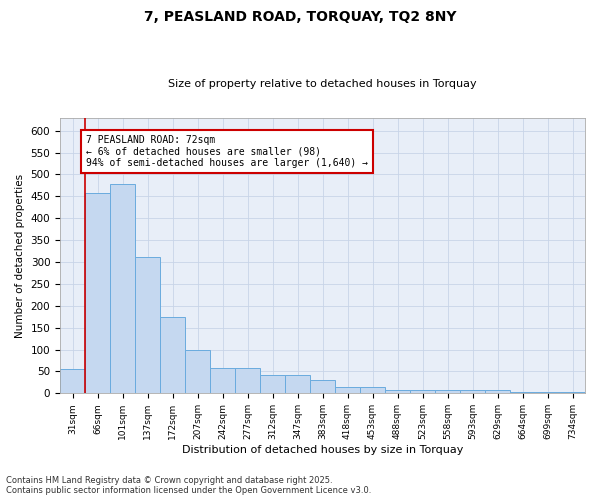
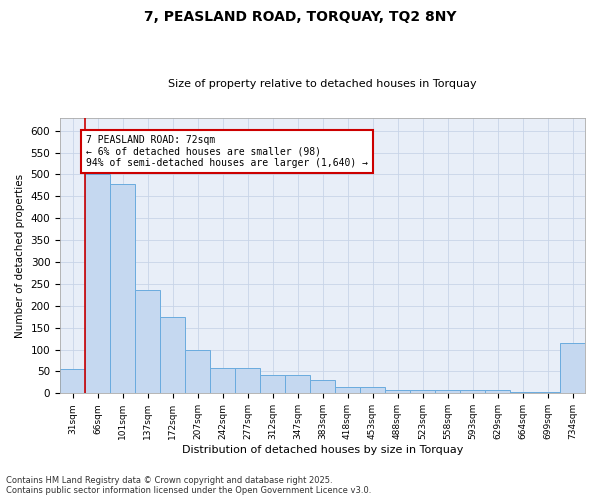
66sqm: 457 -> 500
137sqm: 312 -> 235
734sqm: 4 -> 115
